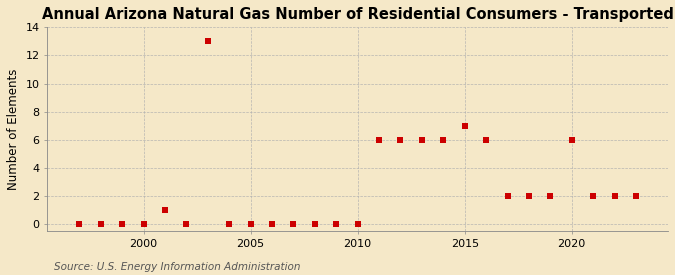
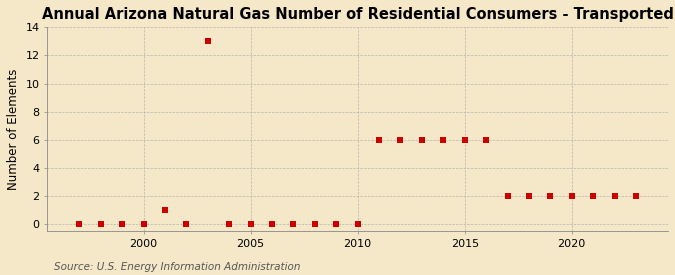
2015: 7 -> 6
2020: 6 -> 2
